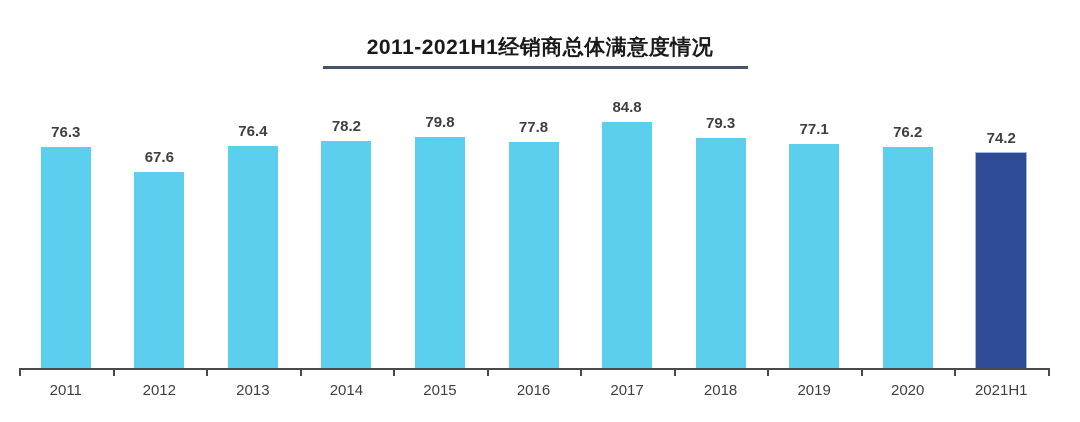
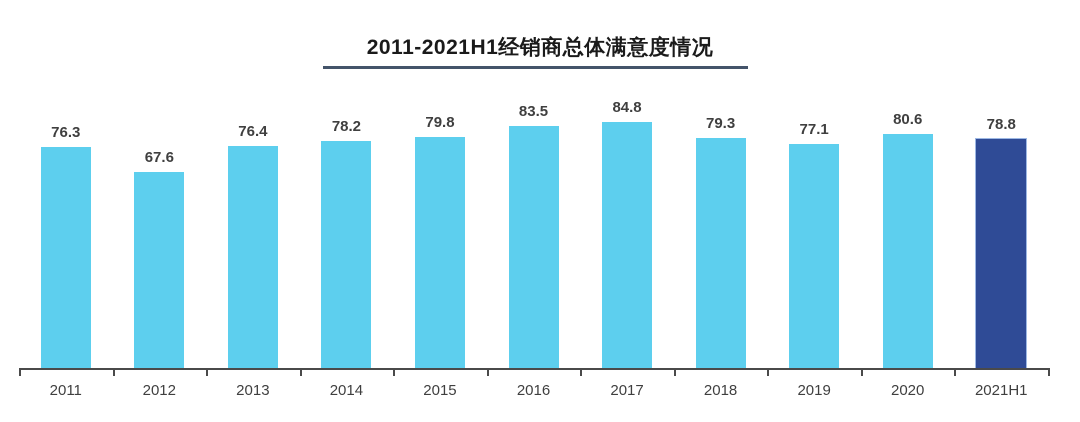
2016: 77.8 -> 83.5
2020: 76.2 -> 80.6
2021H1: 74.2 -> 78.8
